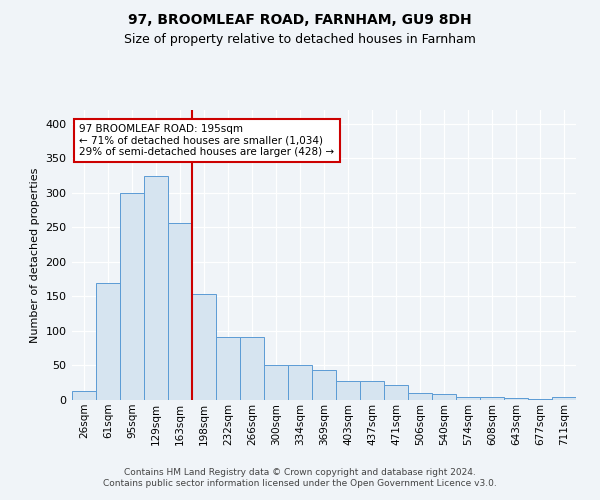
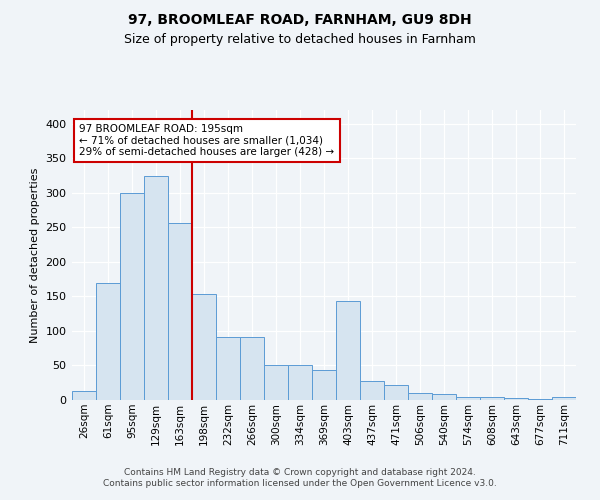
403sqm: 28 -> 144
